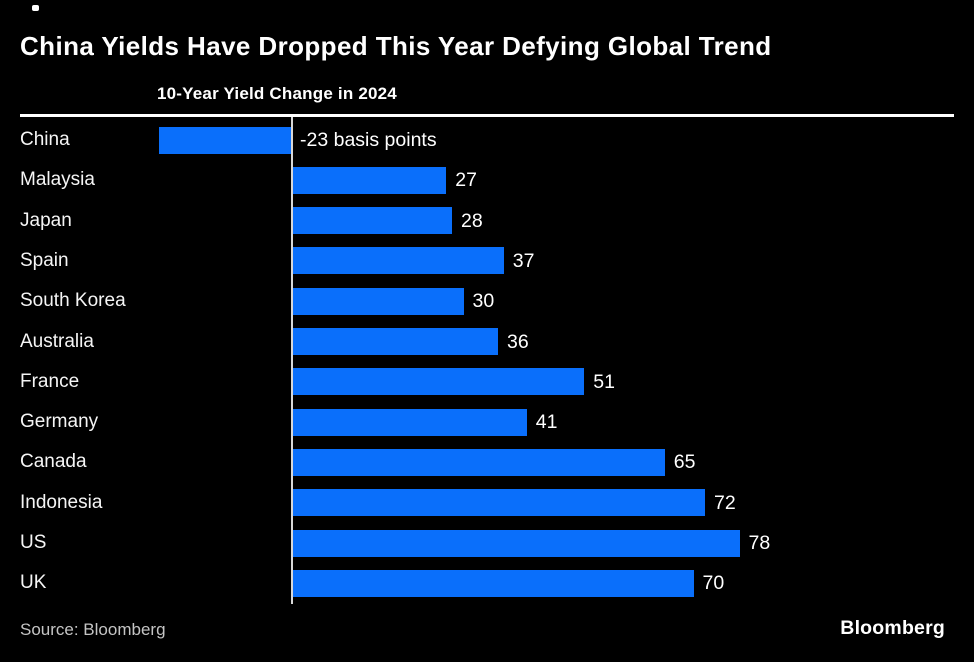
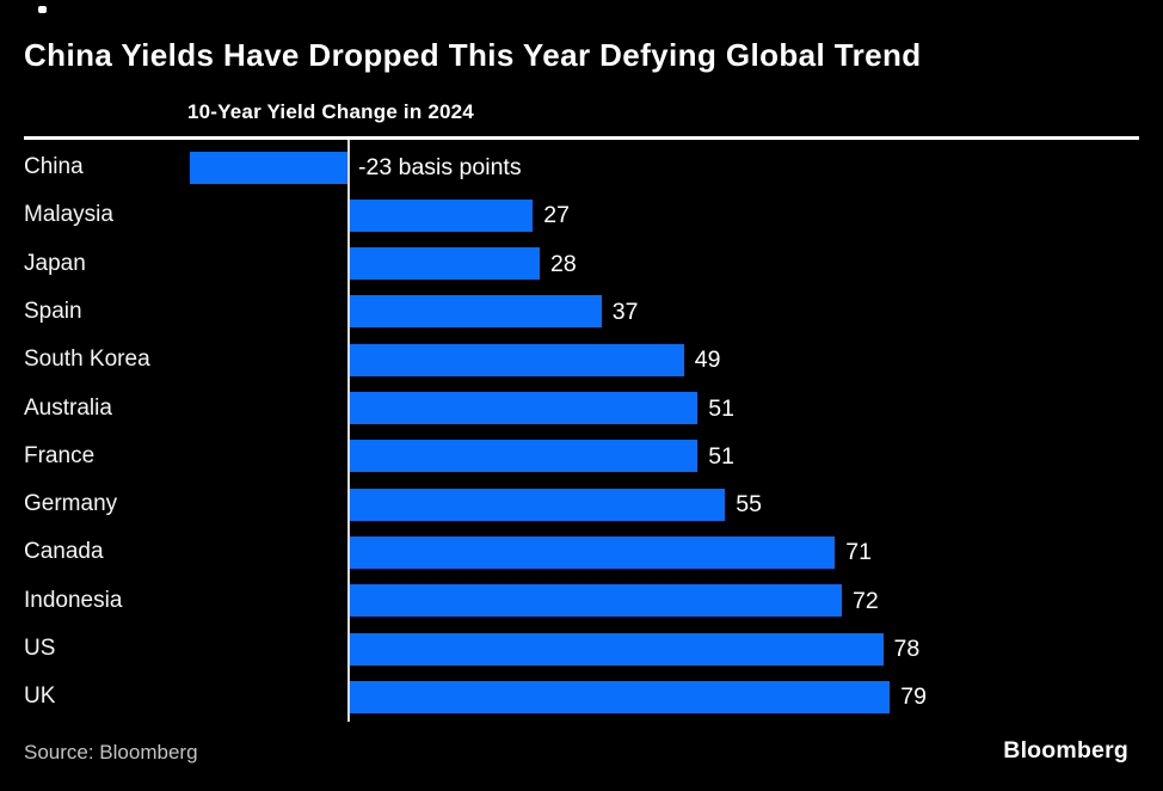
South Korea: 30 -> 49
Australia: 36 -> 51
Germany: 41 -> 55
Canada: 65 -> 71
UK: 70 -> 79
